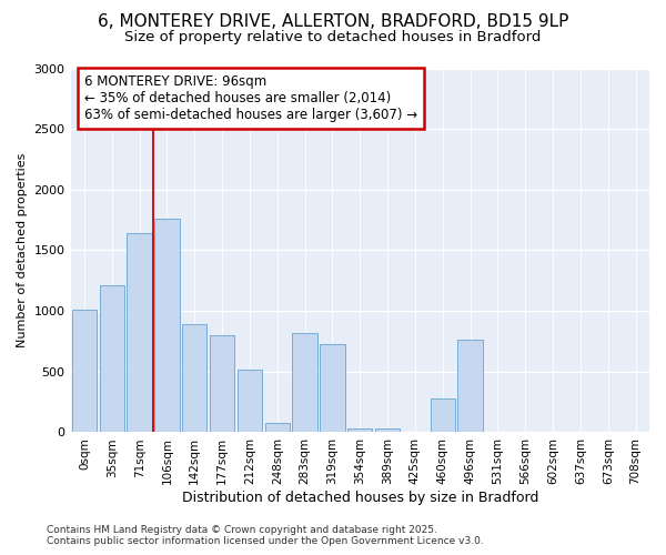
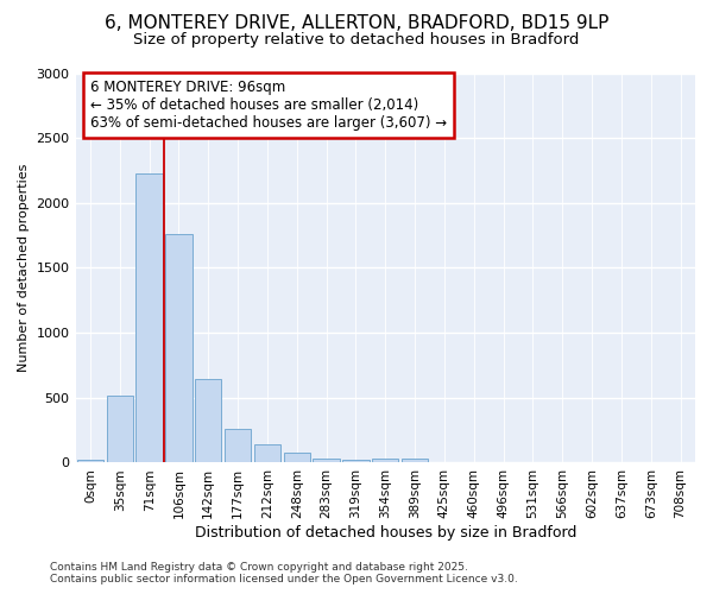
0sqm: 1010 -> 20
35sqm: 1210 -> 520
71sqm: 1640 -> 2230
142sqm: 890 -> 640
177sqm: 800 -> 260
212sqm: 520 -> 140
283sqm: 820 -> 30
319sqm: 730 -> 20
460sqm: 280 -> 0
496sqm: 760 -> 0
